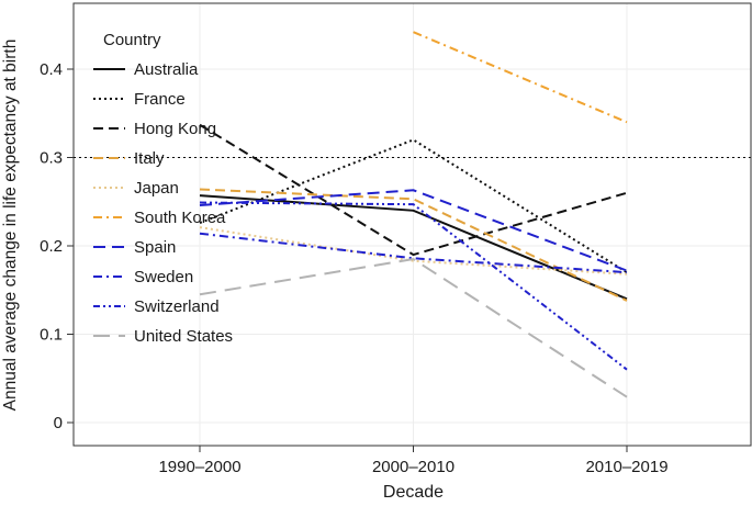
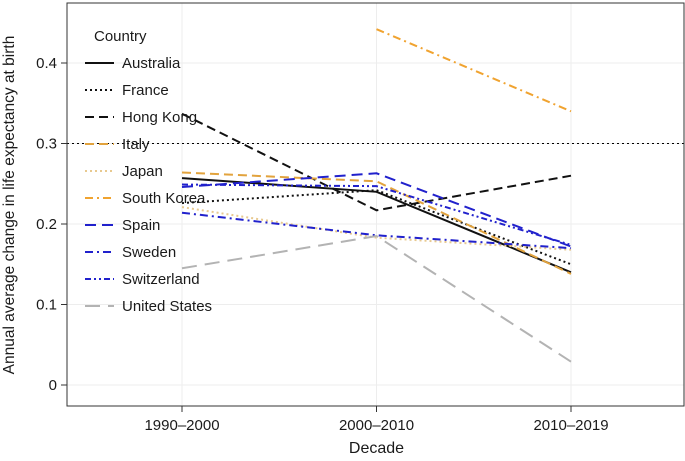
France/2000–2010: 0.32 -> 0.24
Hong Kong/2000–2010: 0.19 -> 0.22
France/2010–2019: 0.17 -> 0.15
Switzerland/2010–2019: 0.06 -> 0.17
